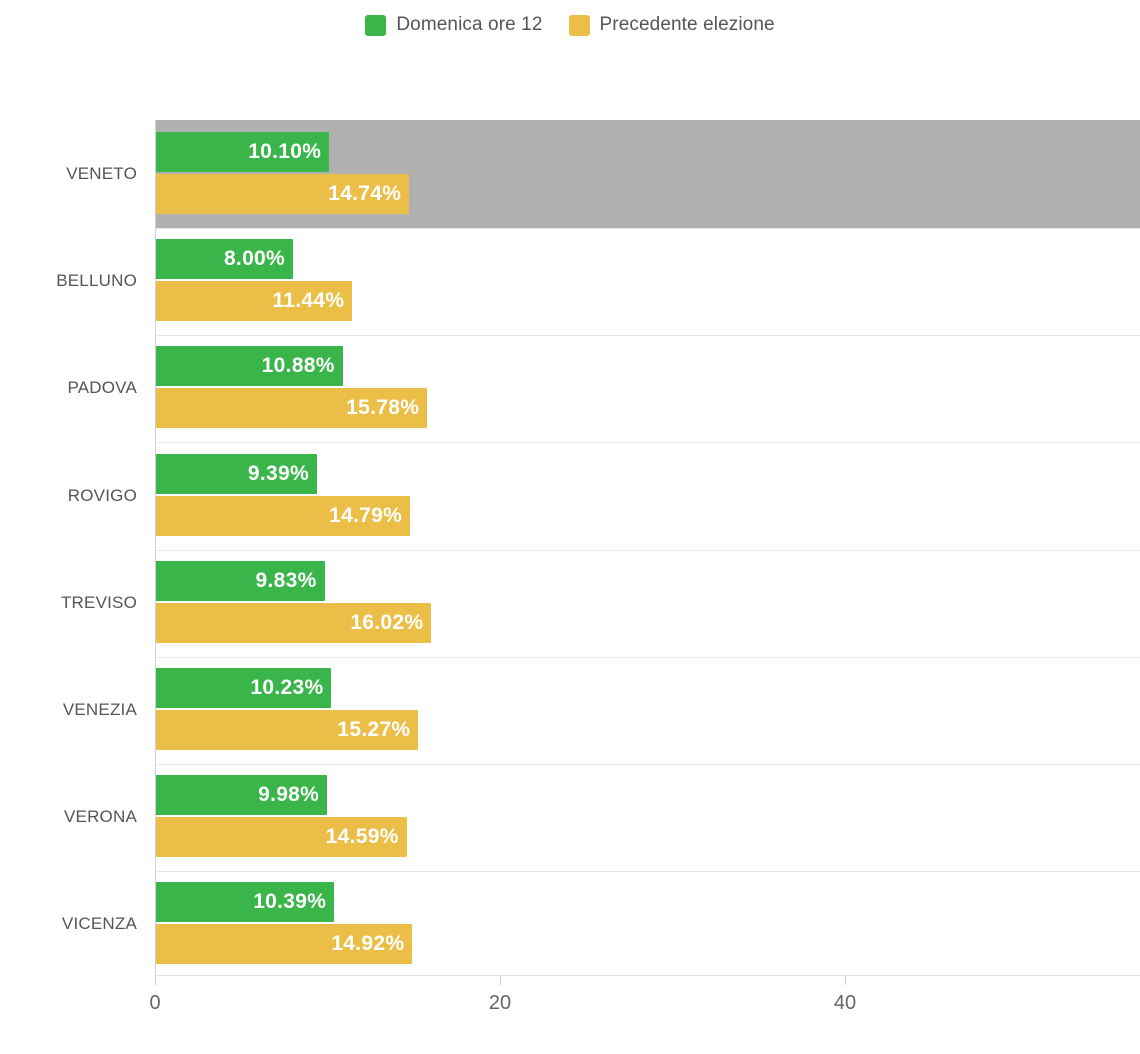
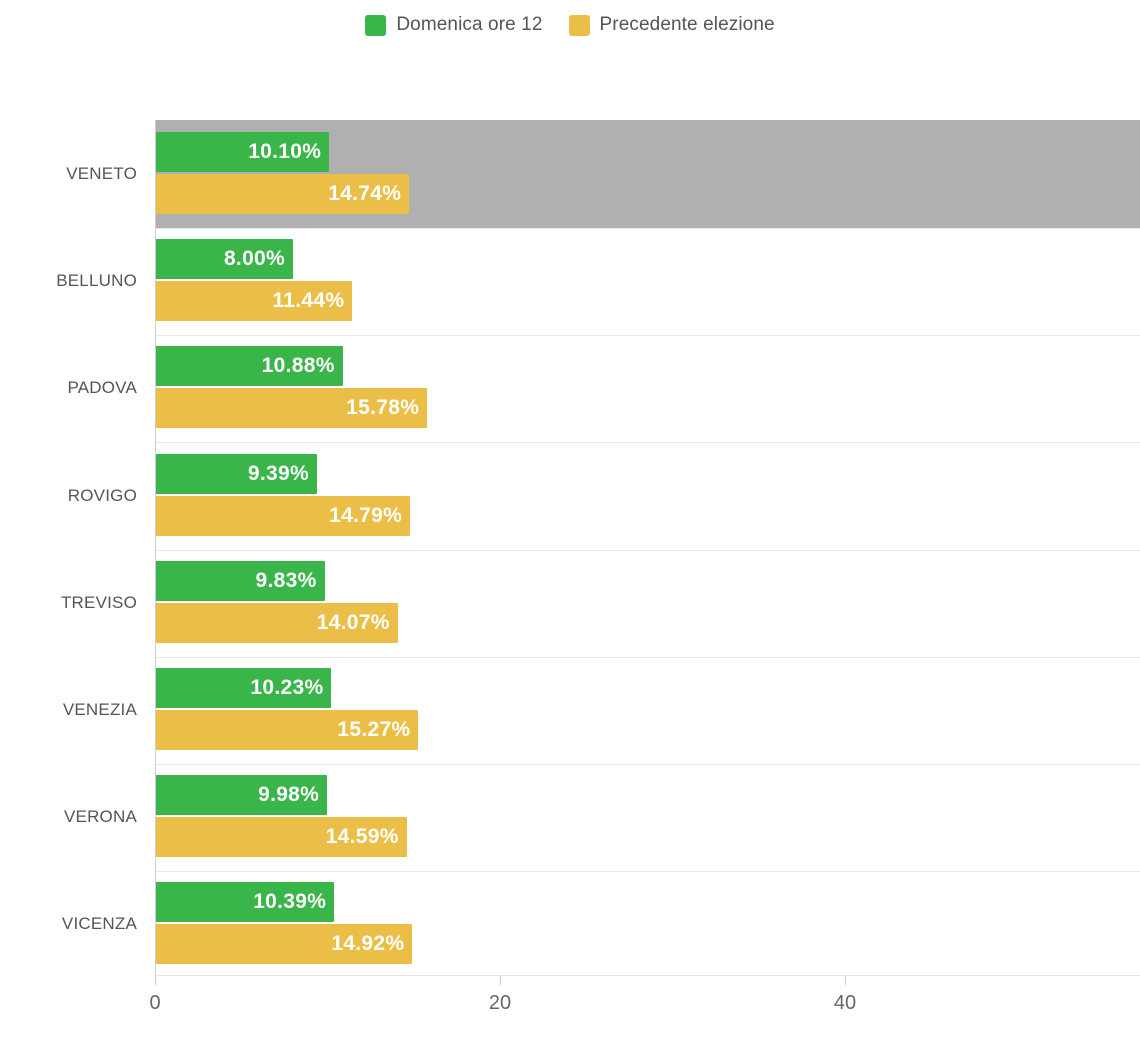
Precedente elezione/TREVISO: 16.02% -> 14.07%
